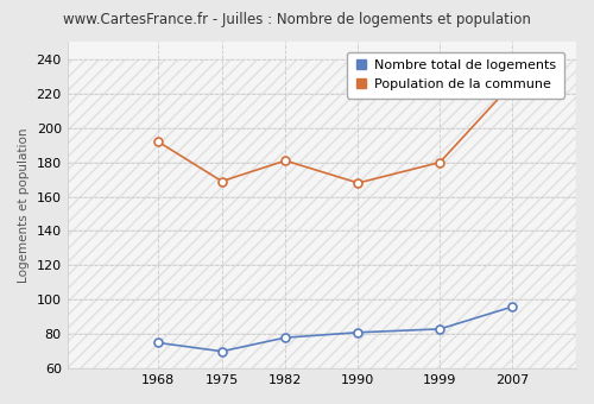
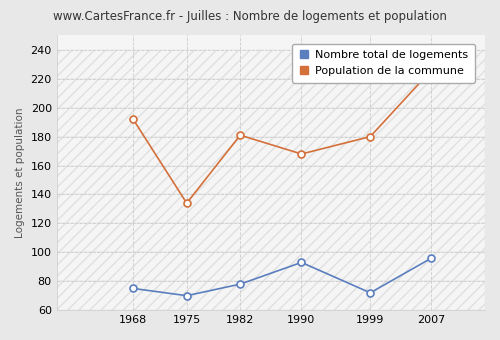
Population de la commune/1975: 169 -> 134
Nombre total de logements/1990: 81 -> 93
Nombre total de logements/1999: 83 -> 72
